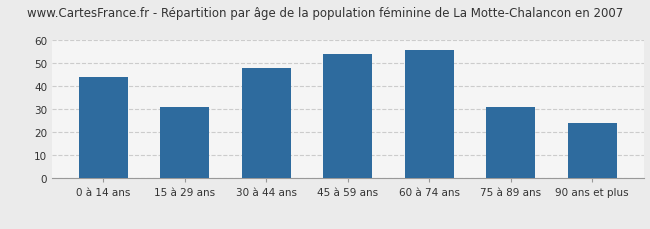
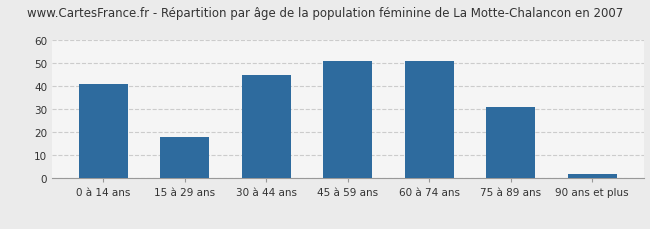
0 à 14 ans: 44 -> 41
15 à 29 ans: 31 -> 18
30 à 44 ans: 48 -> 45
45 à 59 ans: 54 -> 51
60 à 74 ans: 56 -> 51
90 ans et plus: 24 -> 2
